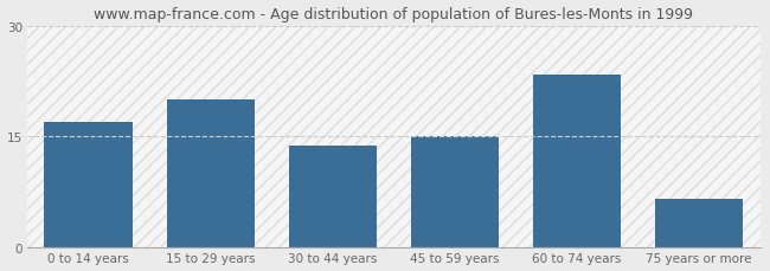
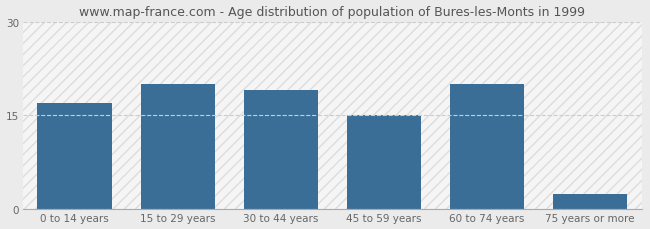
30 to 44 years: 13.8 -> 19.0
60 to 74 years: 23.4 -> 20.0
75 years or more: 6.6 -> 2.5
